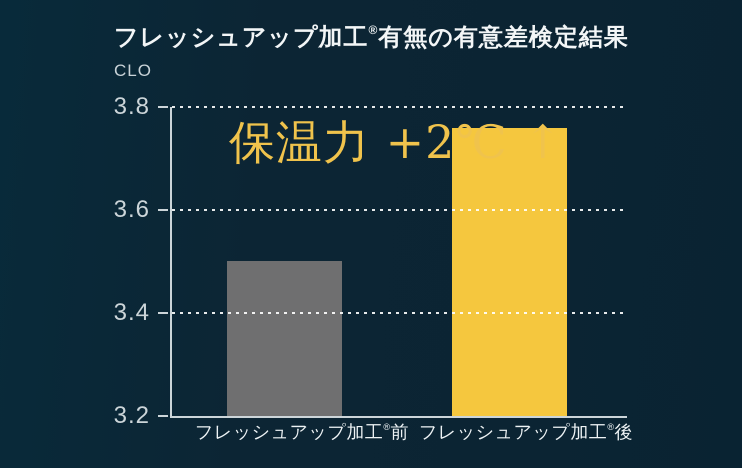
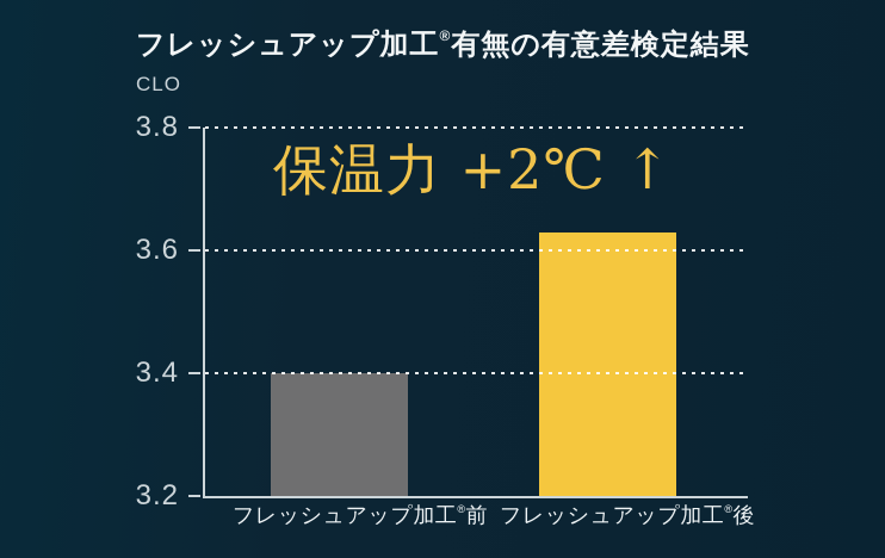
フレッシュアップ加工®前: 3.50 -> 3.40
フレッシュアップ加工®後: 3.76 -> 3.63
